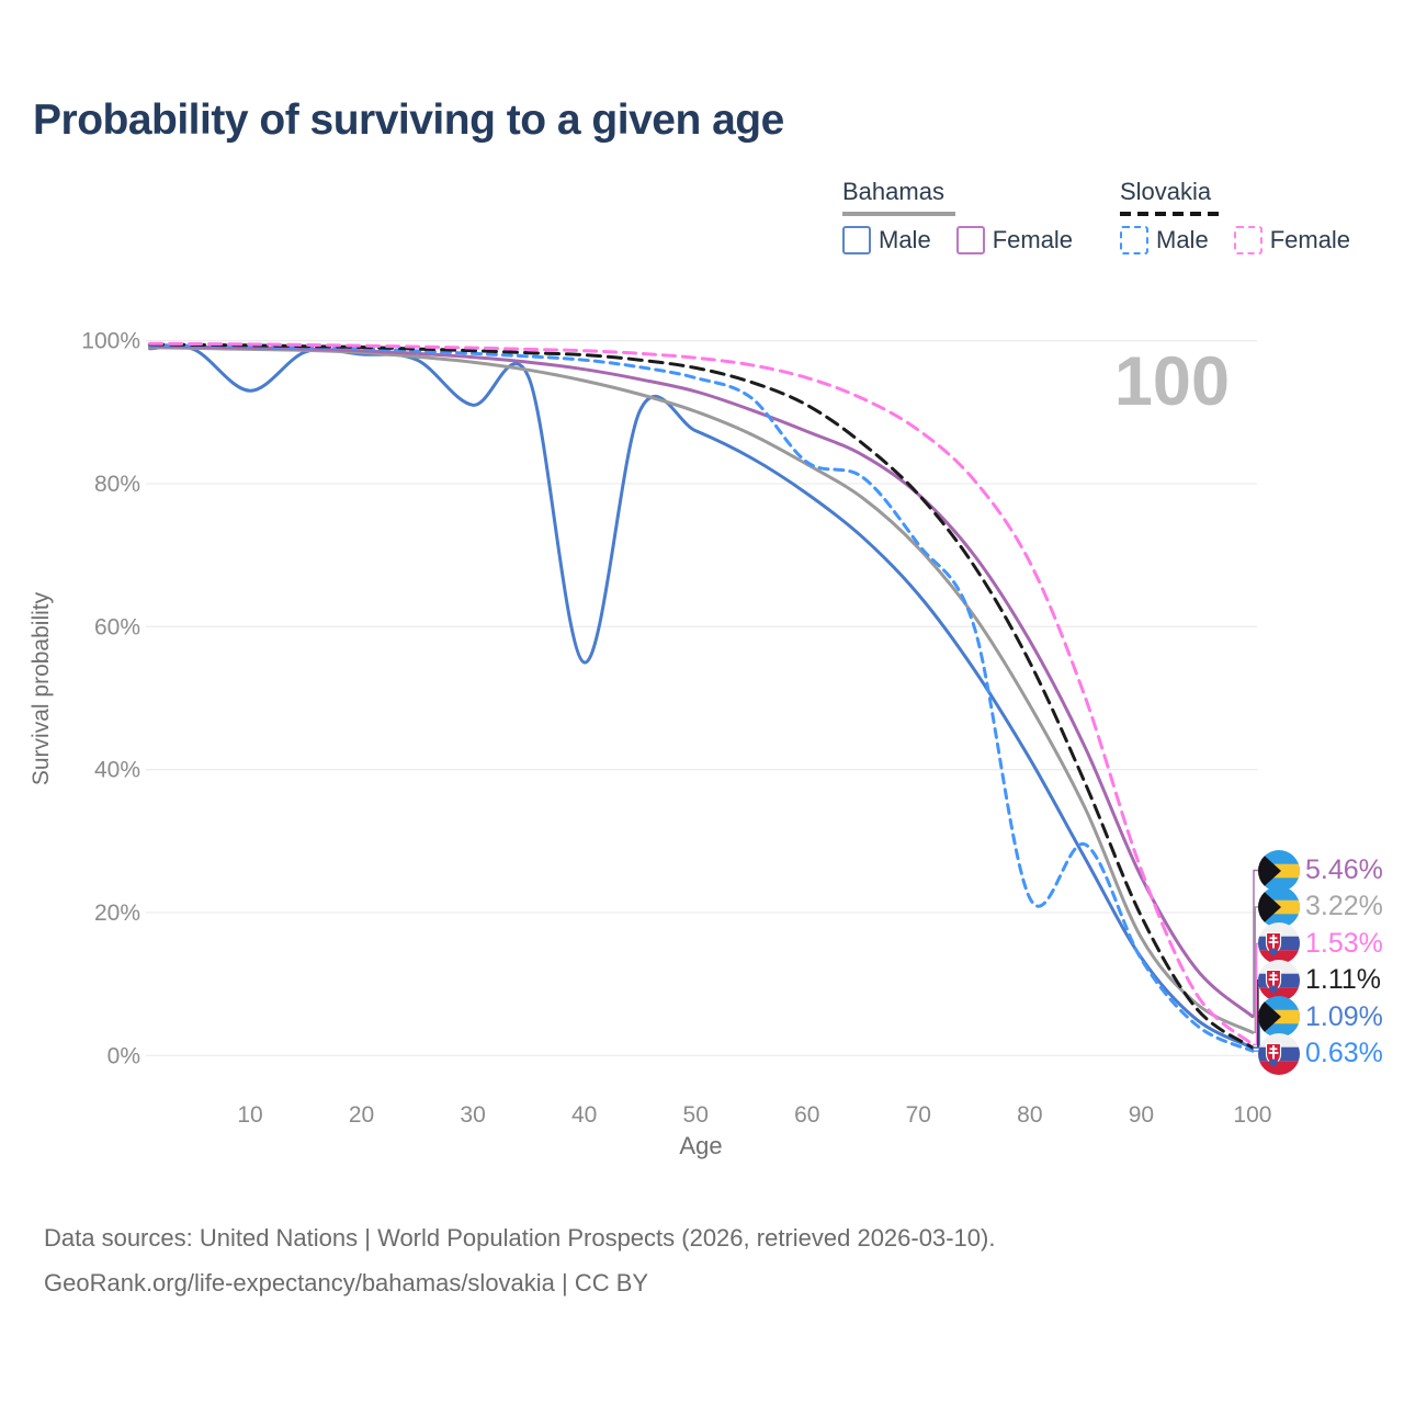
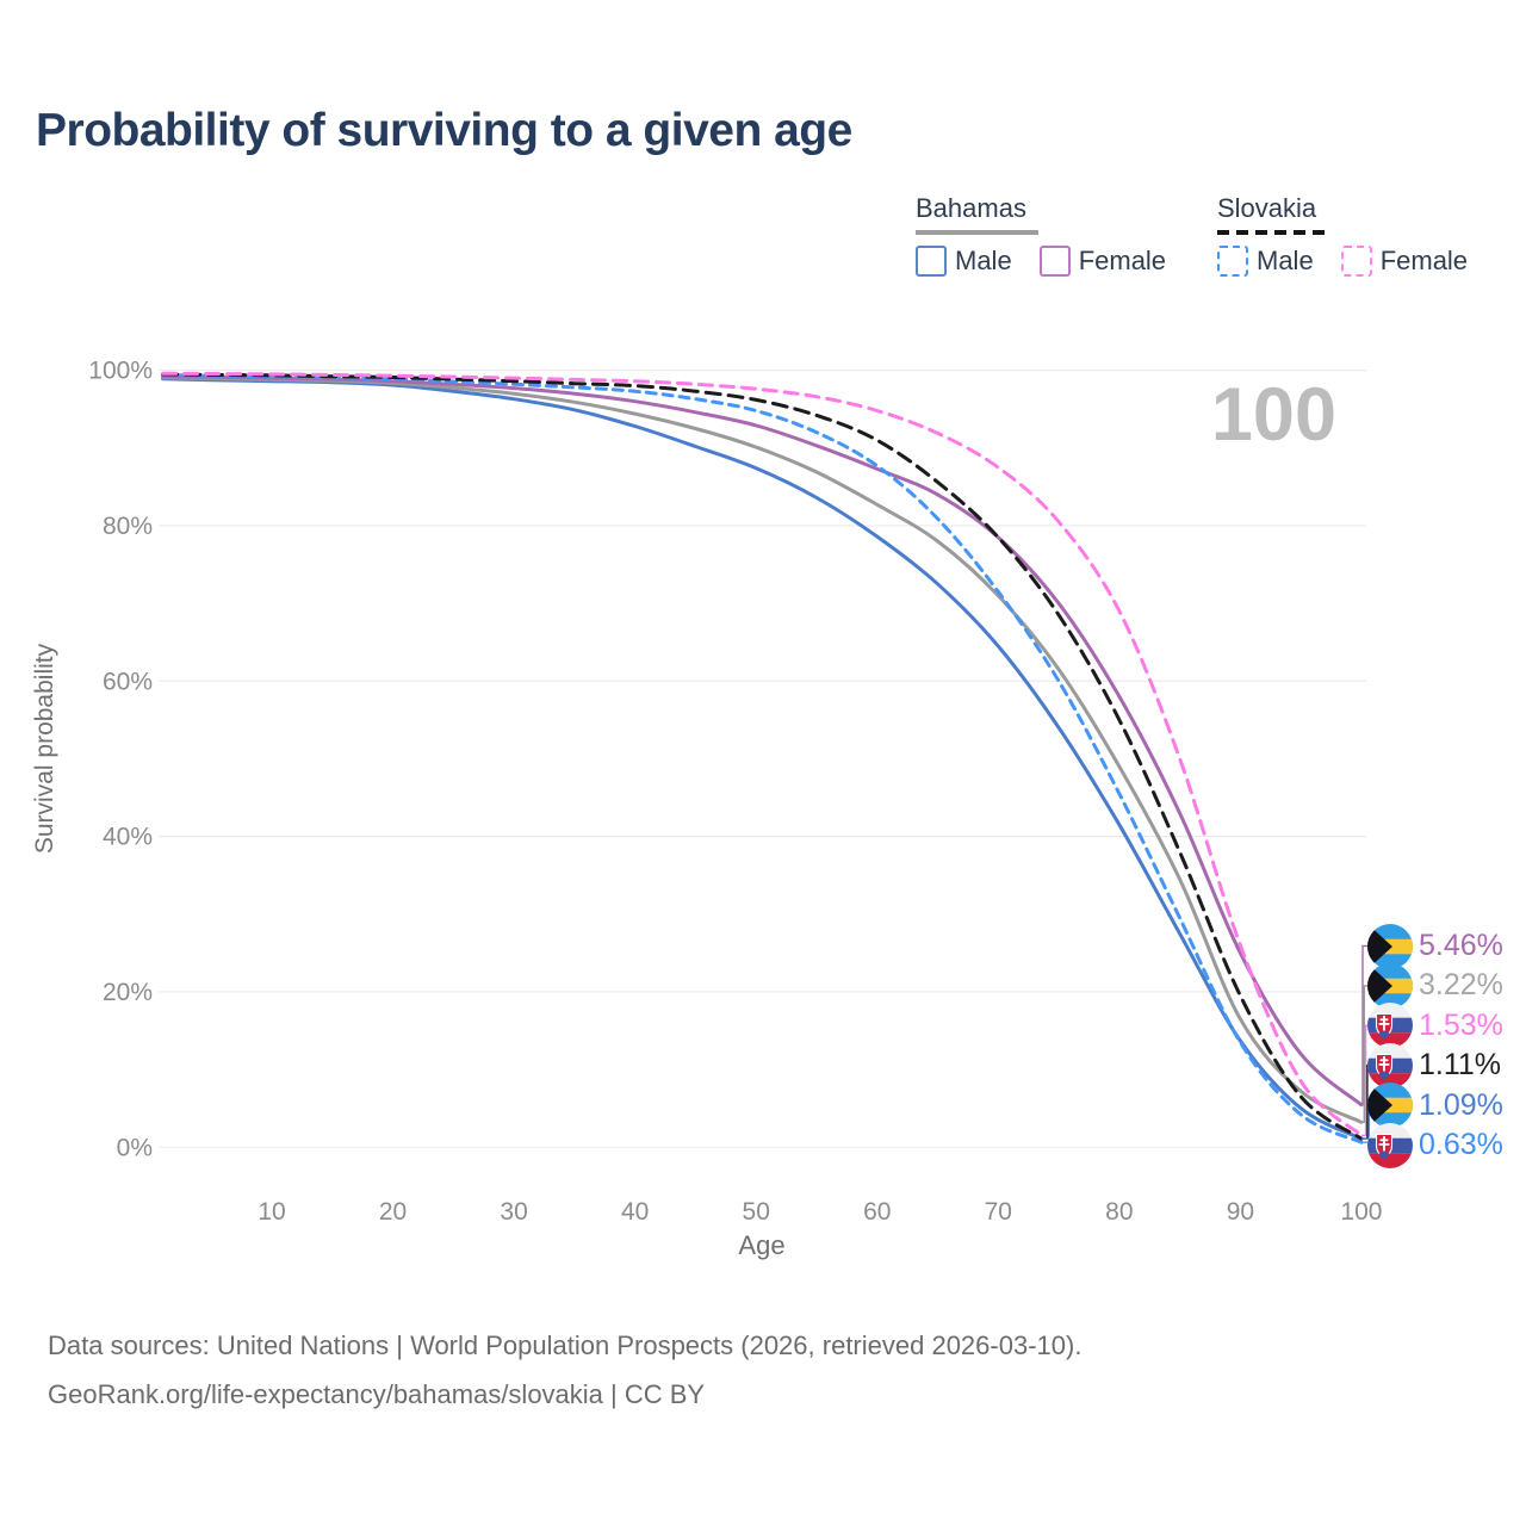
Bahamas Male/10: 93% -> 99%
Bahamas Male/30: 91% -> 96%
Bahamas Male/40: 55% -> 93%
Slovakia Male/60: 83% -> 88%
Slovakia Male/80: 22% -> 46%
